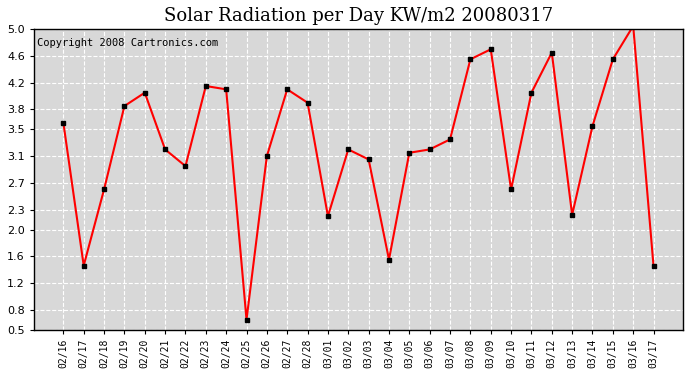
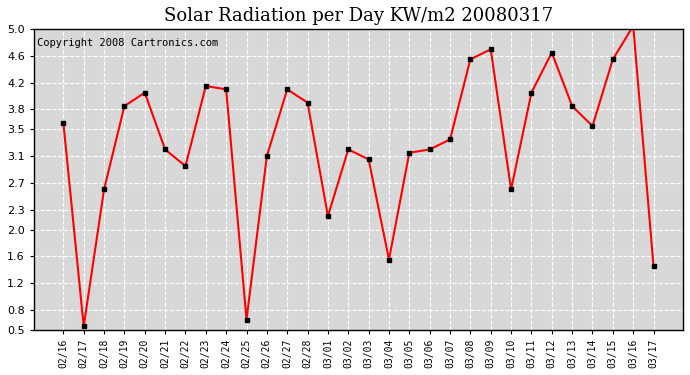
02/17: 1.46 -> 0.55
03/13: 2.22 -> 3.85
